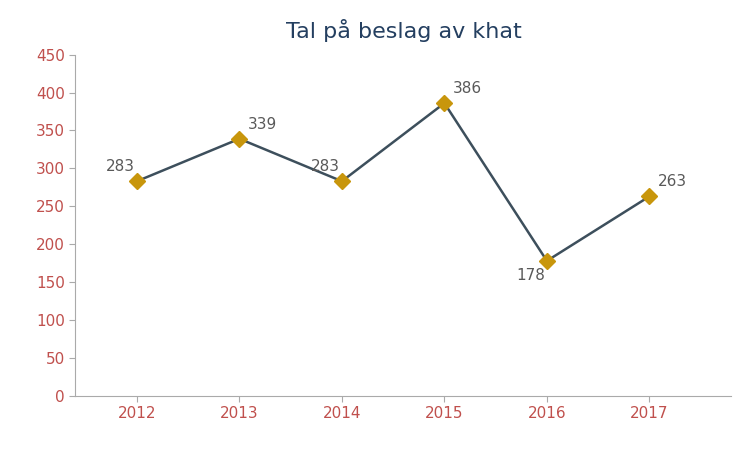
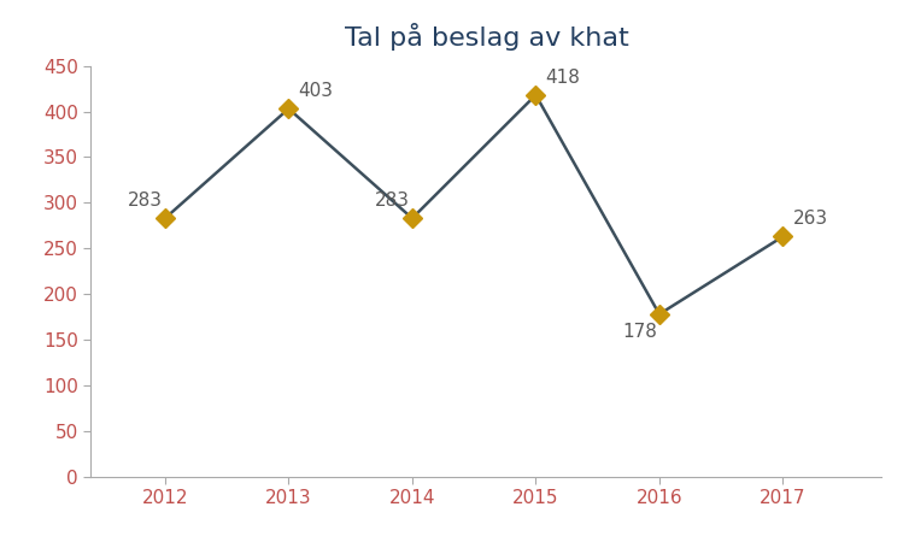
2013: 339 -> 403
2015: 386 -> 418
